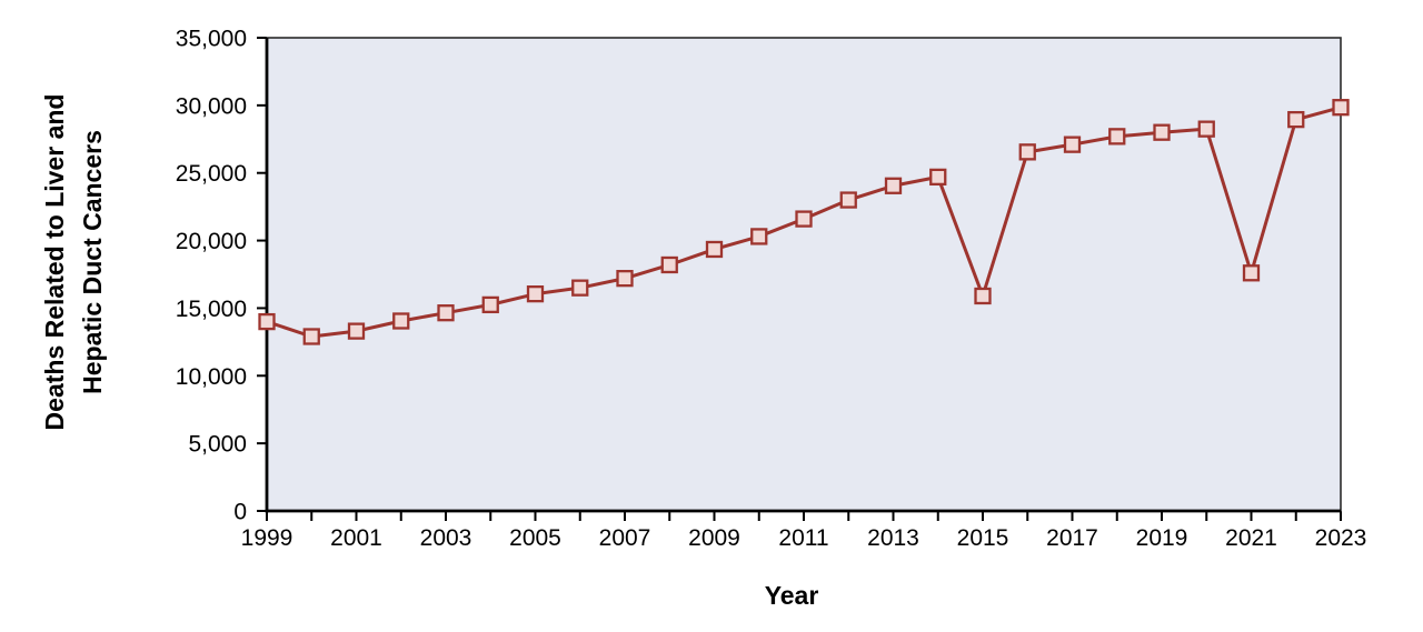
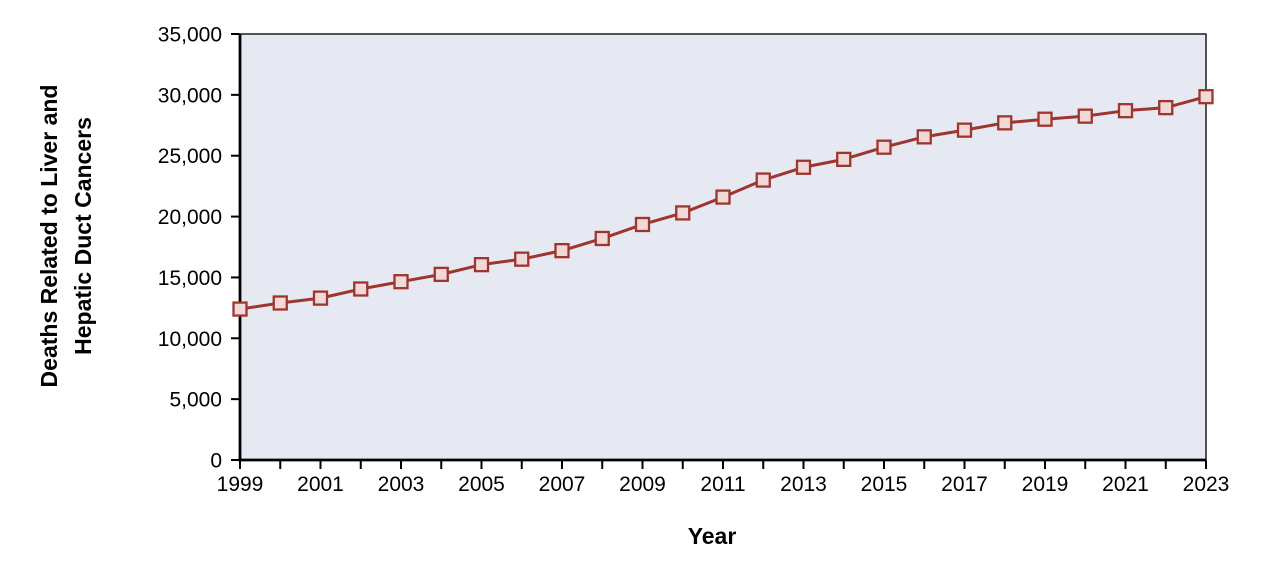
1999: 14000 -> 12400
2015: 15900 -> 25700
2021: 17600 -> 28700
